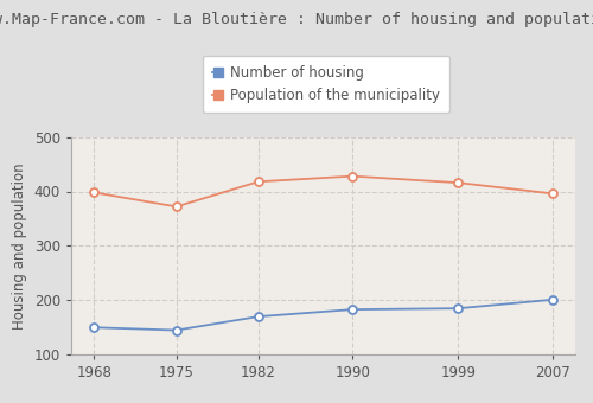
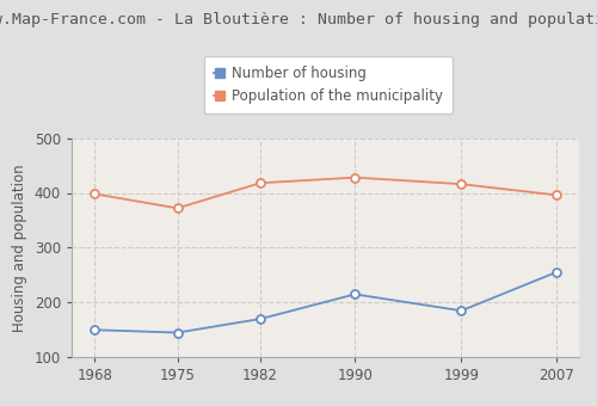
Number of housing/1990: 183 -> 215
Number of housing/2007: 201 -> 255
